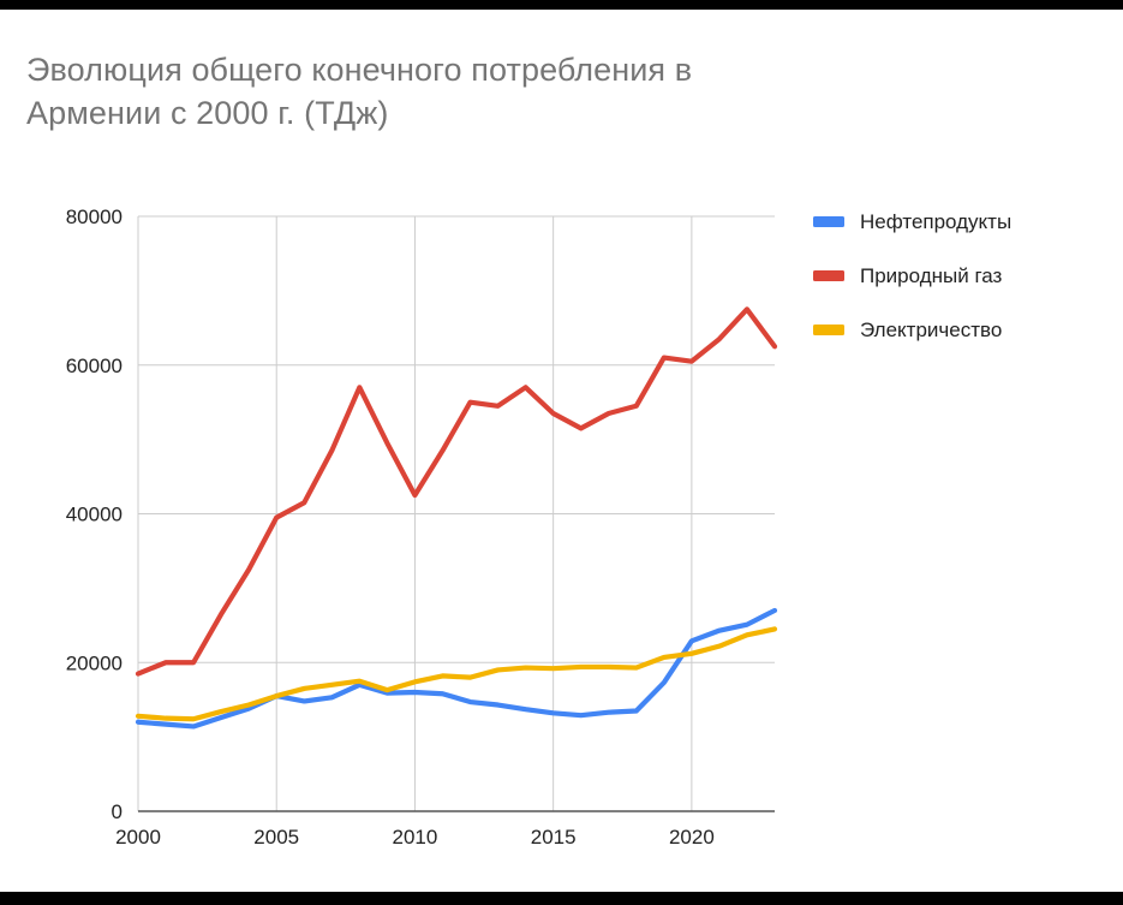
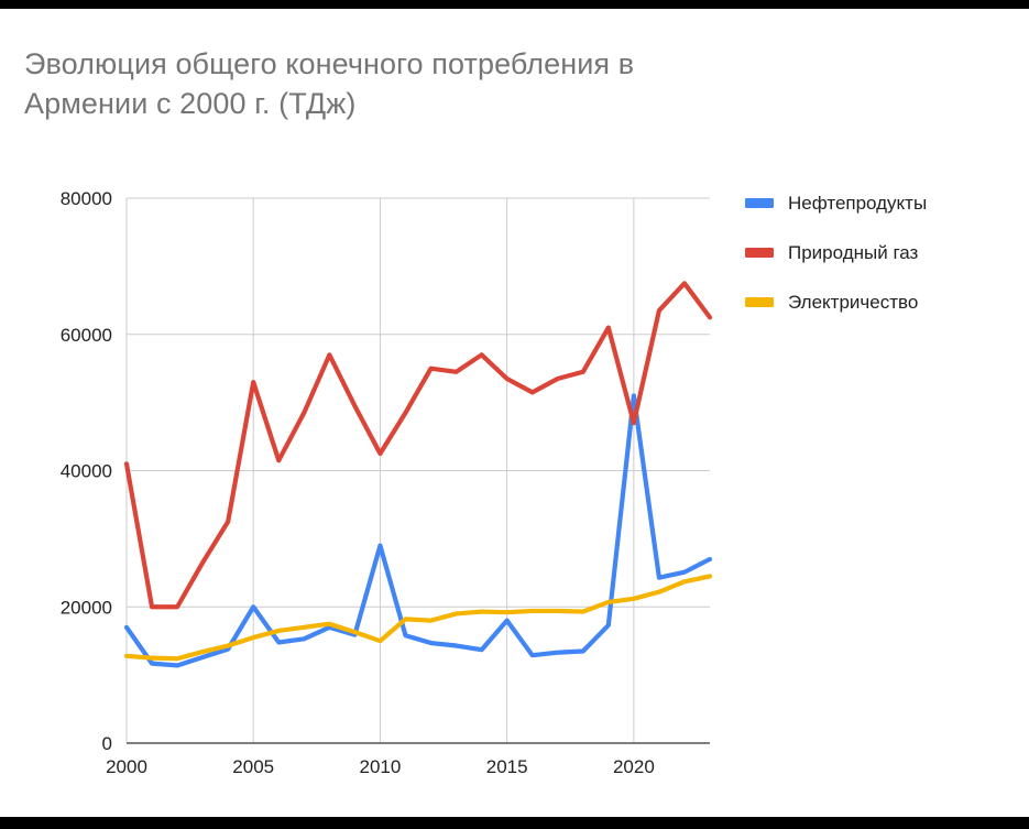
Нефтепродукты/2000: 12000 -> 17000
Природный газ/2000: 18000 -> 41000
Нефтепродукты/2005: 16000 -> 20000
Природный газ/2005: 40000 -> 53000
Нефтепродукты/2010: 16000 -> 29000
Электричество/2010: 17000 -> 15000
Нефтепродукты/2015: 13000 -> 18000
Нефтепродукты/2020: 23000 -> 51000
Природный газ/2020: 60000 -> 47000
